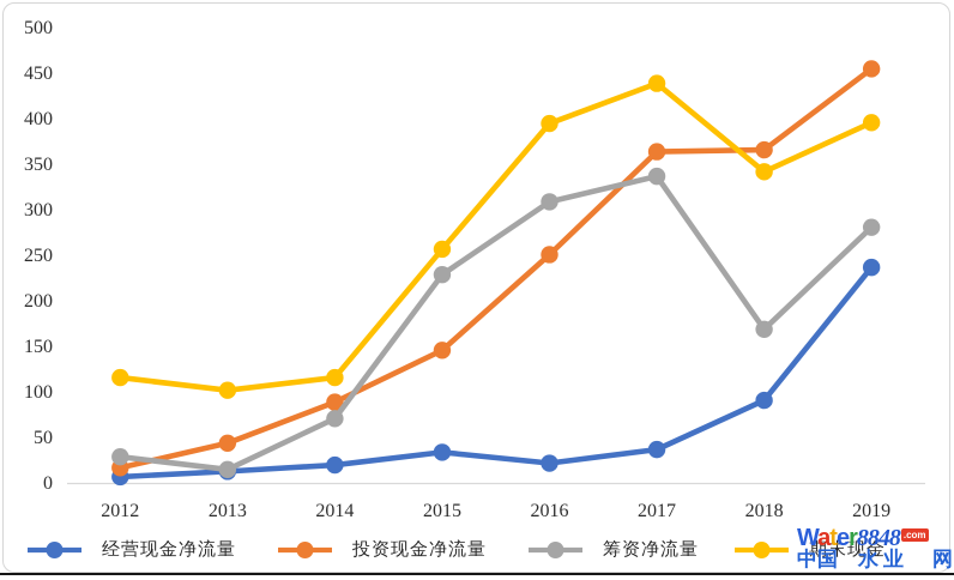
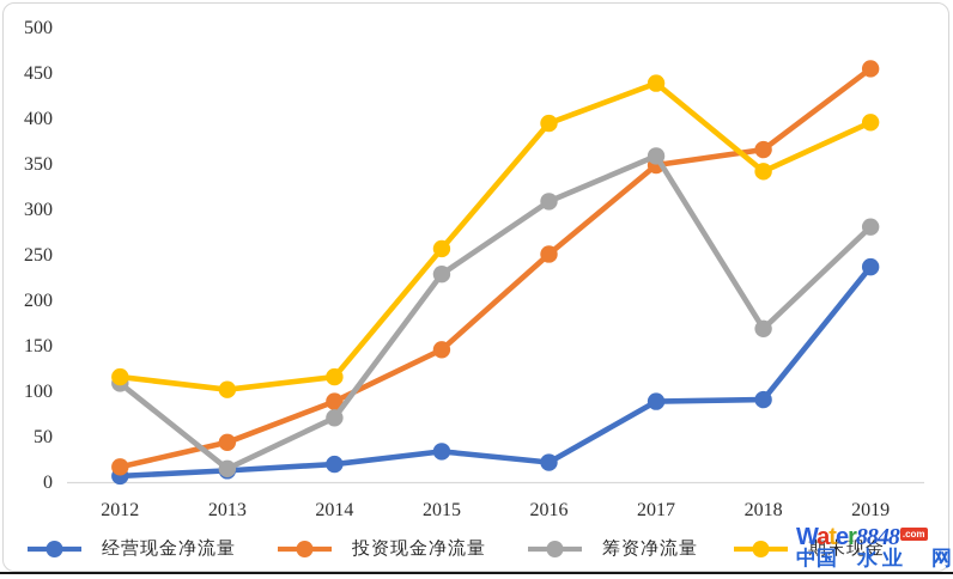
筹资净流量/2012: 30 -> 110
经营现金净流量/2017: 40 -> 90
投资现金净流量/2017: 360 -> 350
筹资净流量/2017: 340 -> 360
